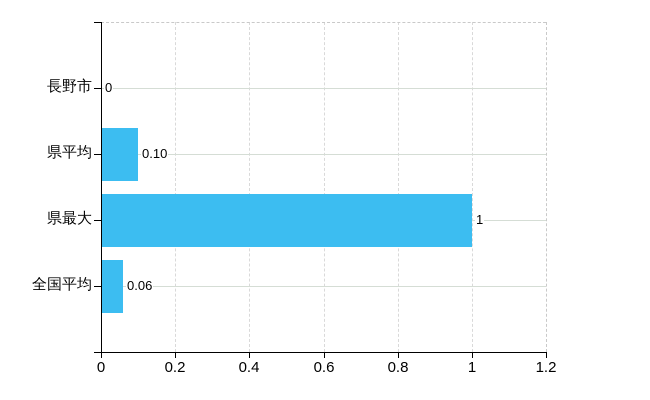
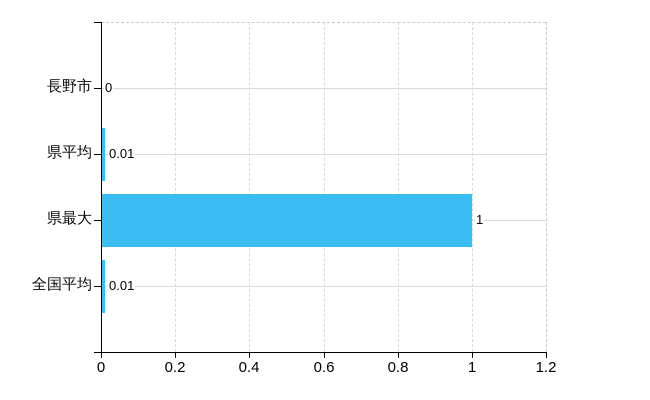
県平均: 0.10 -> 0.01
全国平均: 0.06 -> 0.01
